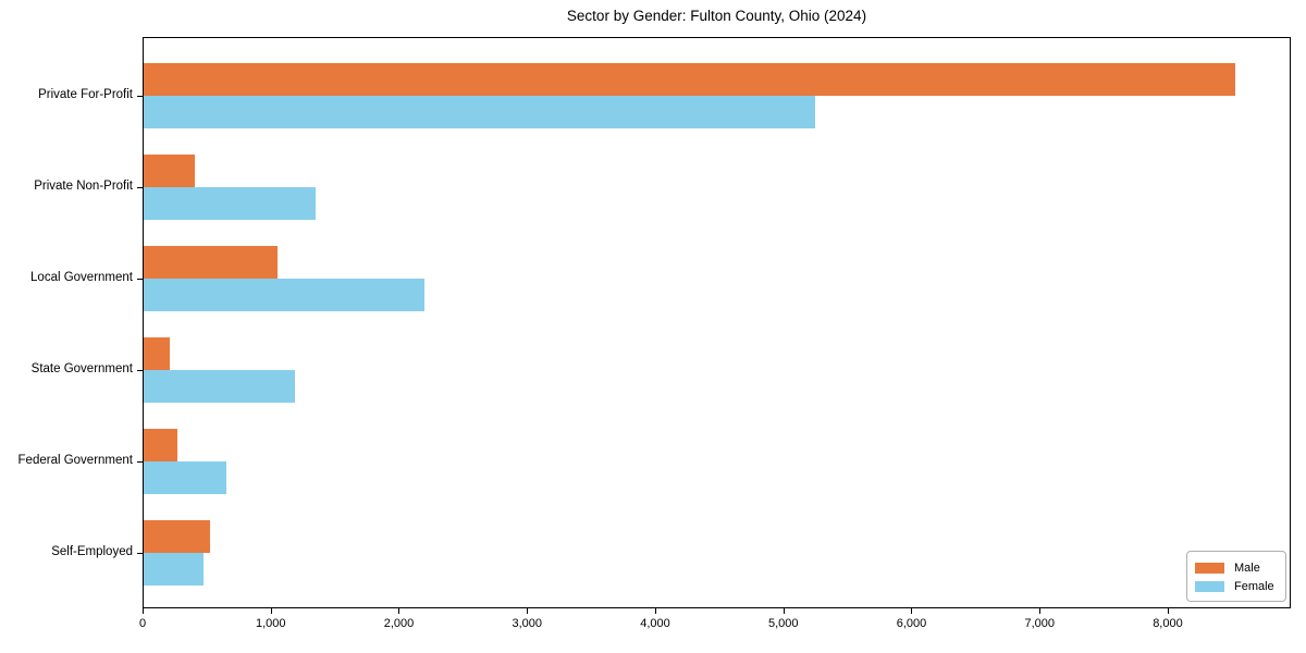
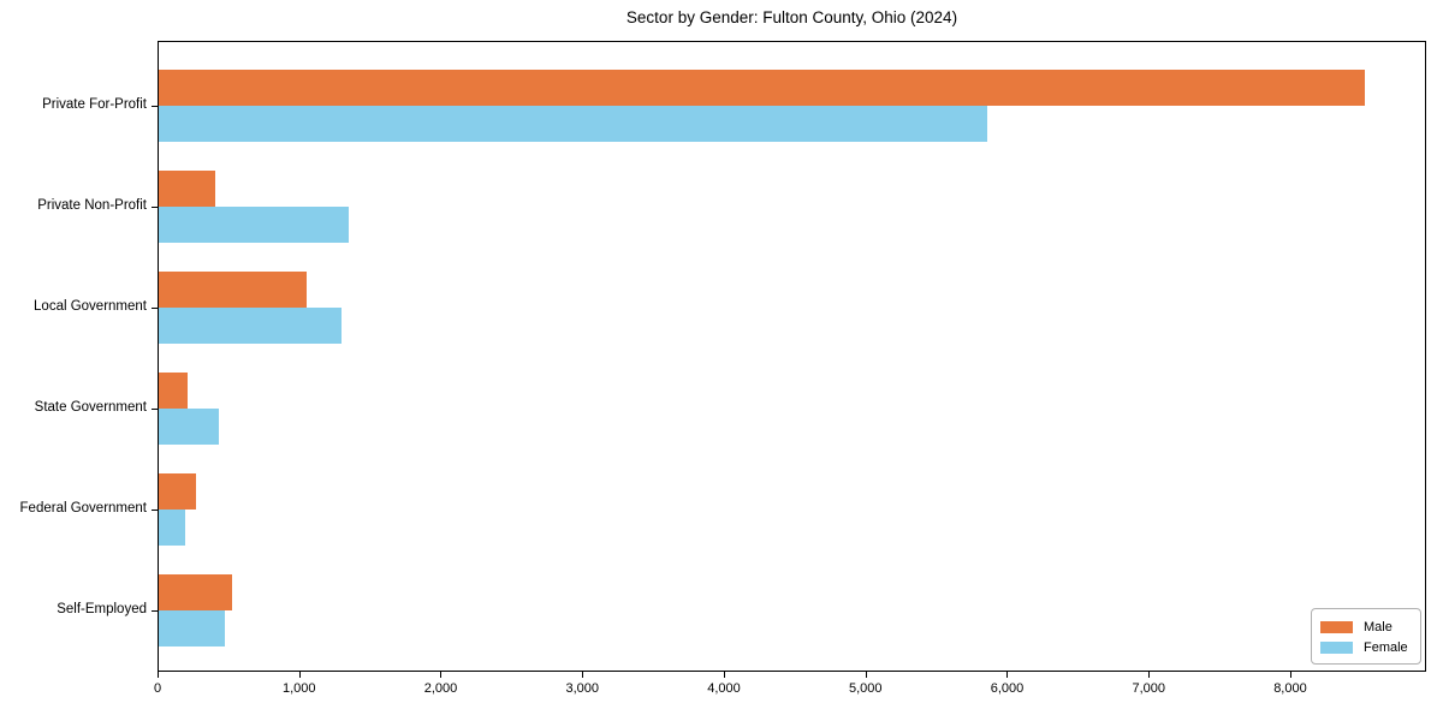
Female/Private For-Profit: 5250 -> 5860
Female/Local Government: 2200 -> 1300
Female/State Government: 1190 -> 430
Female/Federal Government: 650 -> 200
